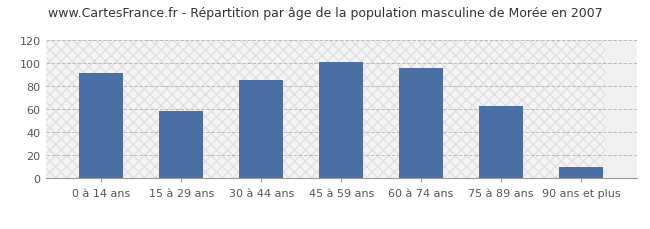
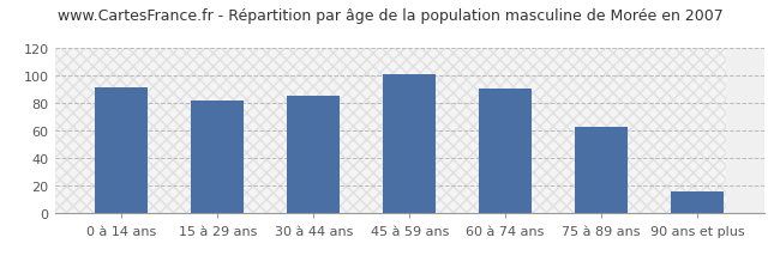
15 à 29 ans: 59 -> 82
60 à 74 ans: 96 -> 91
90 ans et plus: 10 -> 16
